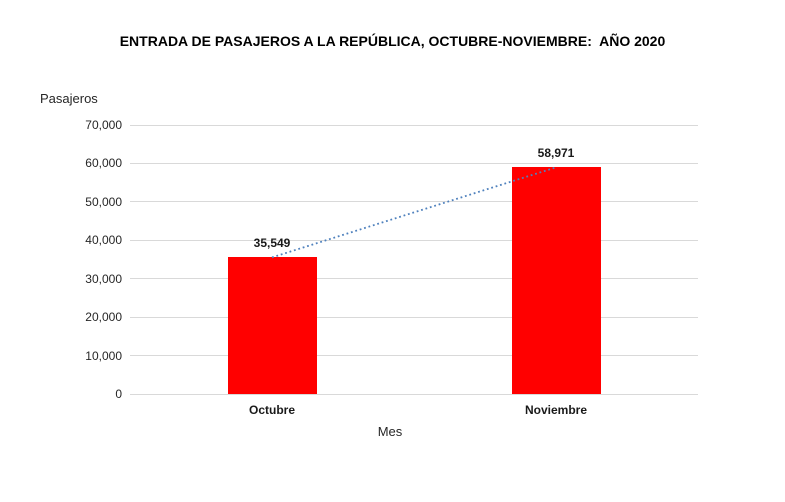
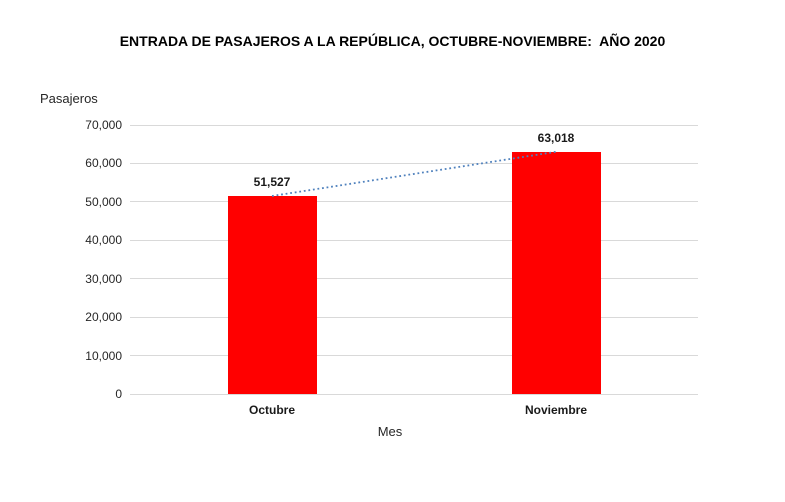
Octubre: 35,549 -> 51,527
Noviembre: 58,971 -> 63,018
